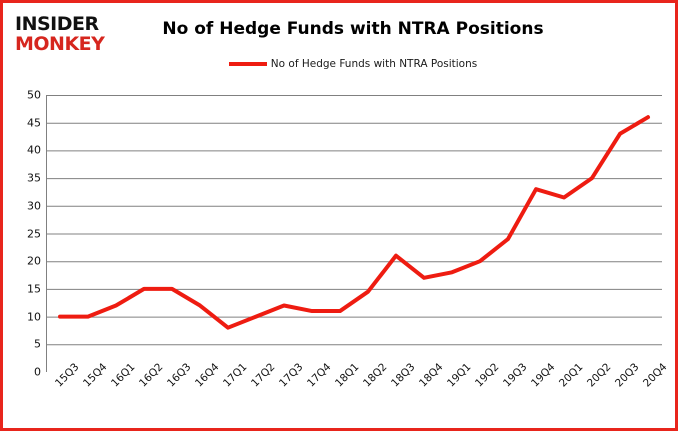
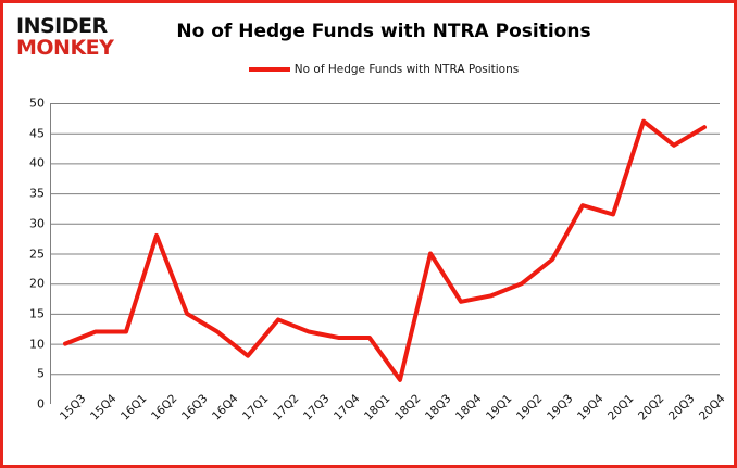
15Q4: 10 -> 12
16Q2: 15 -> 28
17Q2: 10 -> 14
18Q2: 14 -> 4
18Q3: 21 -> 25
20Q2: 35 -> 47
